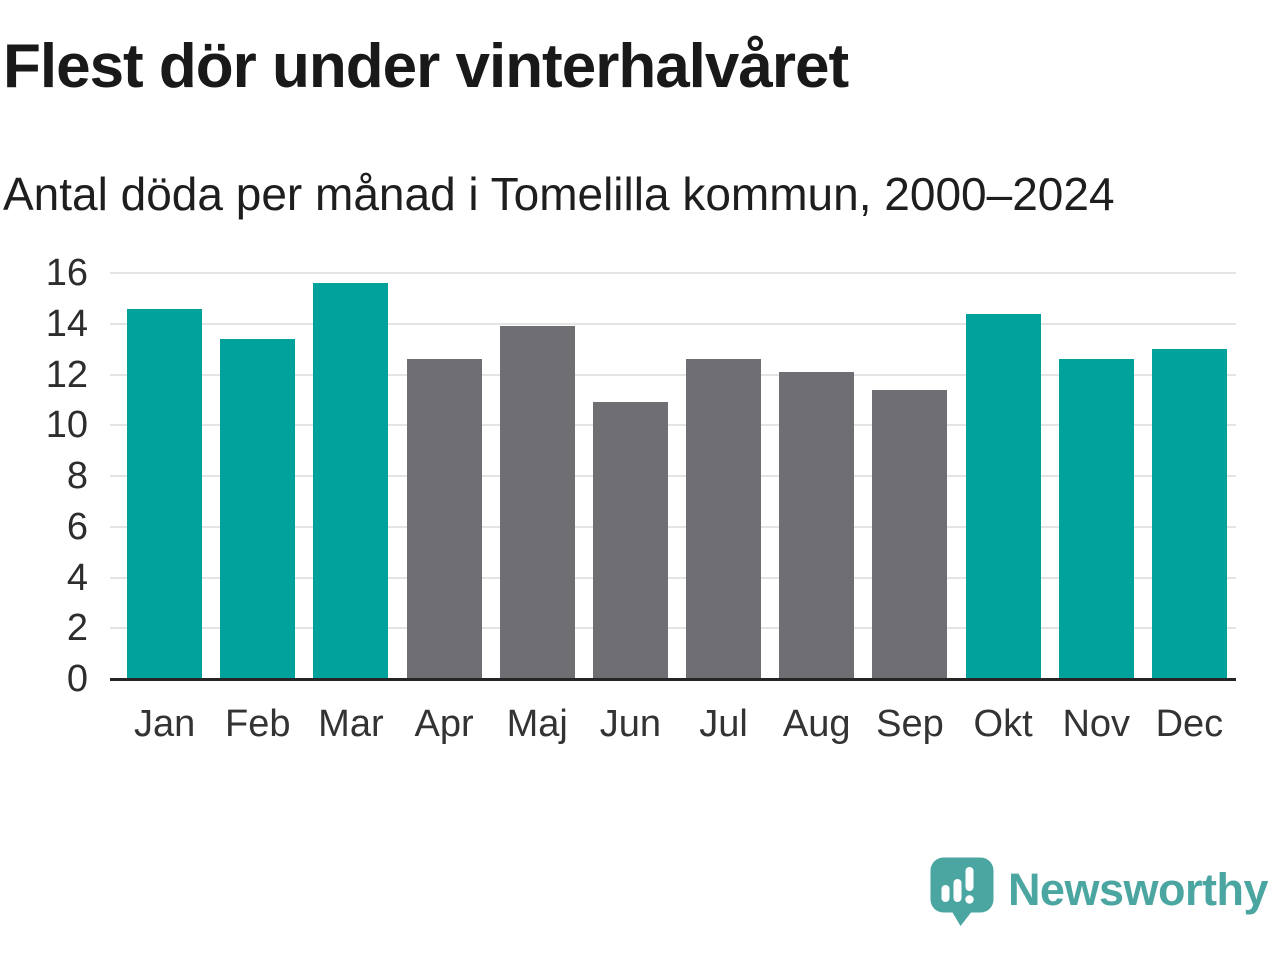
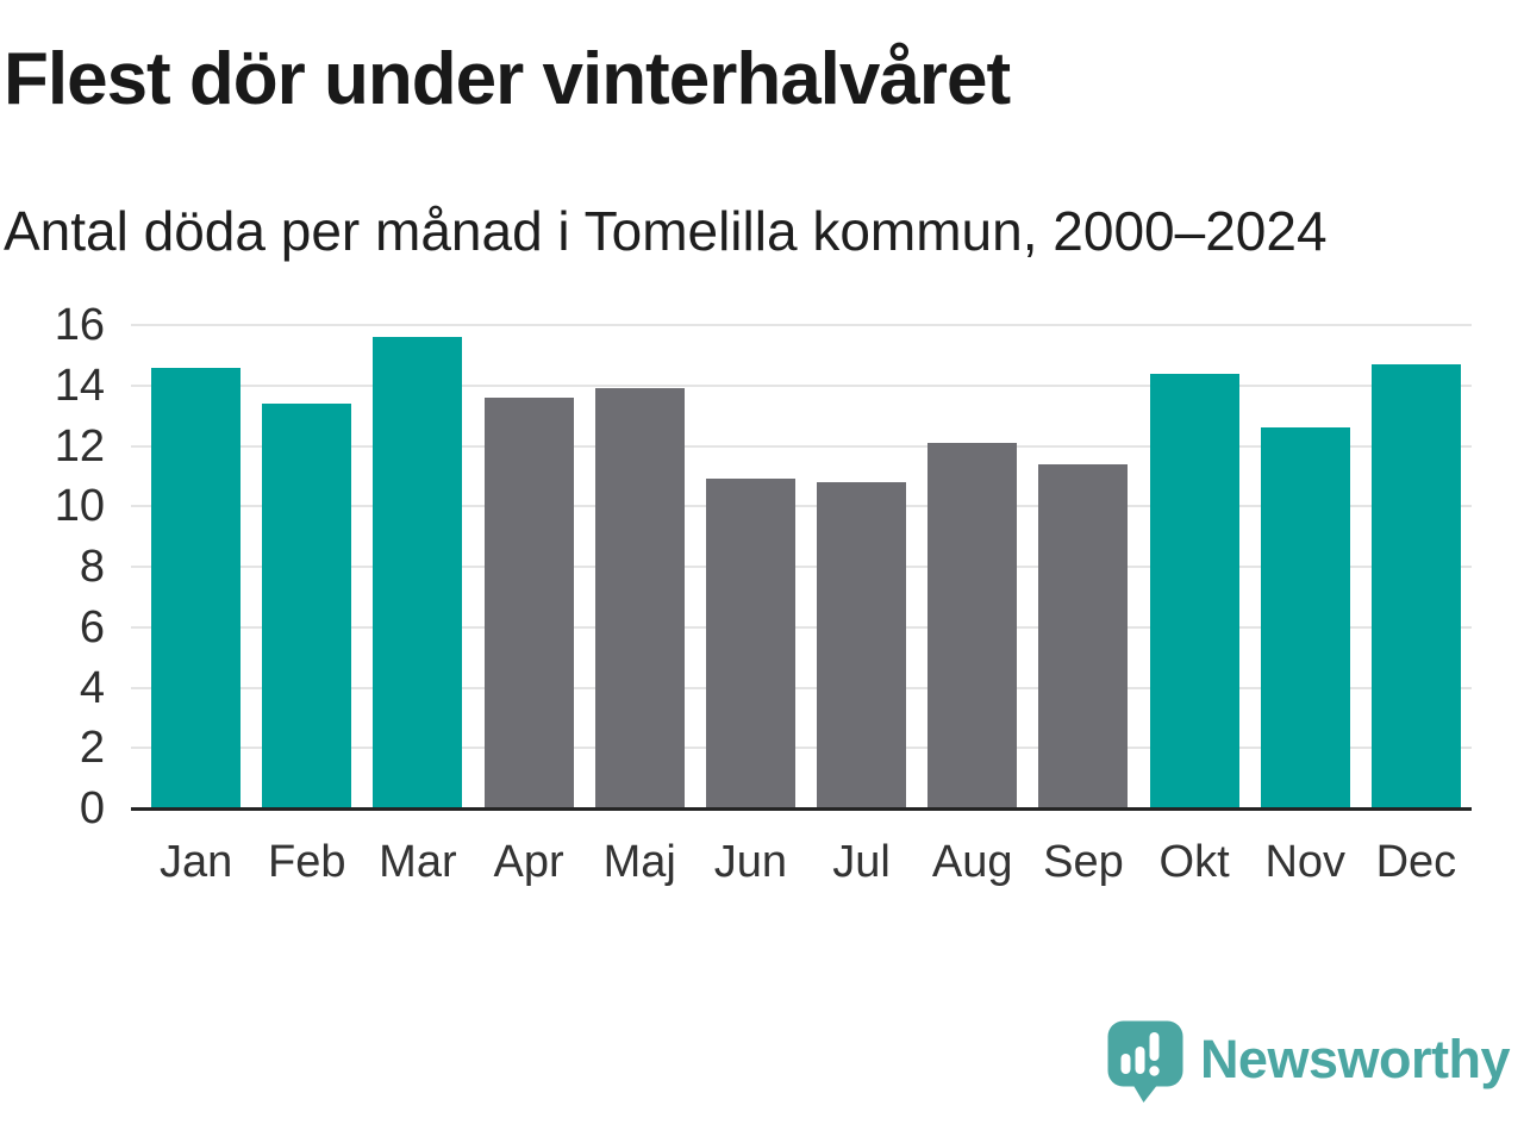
Apr: 12.6 -> 13.6
Jul: 12.6 -> 10.8
Dec: 13.0 -> 14.7
